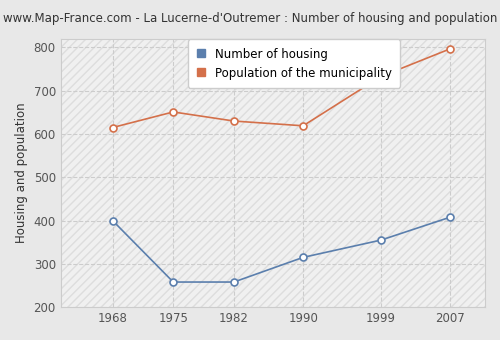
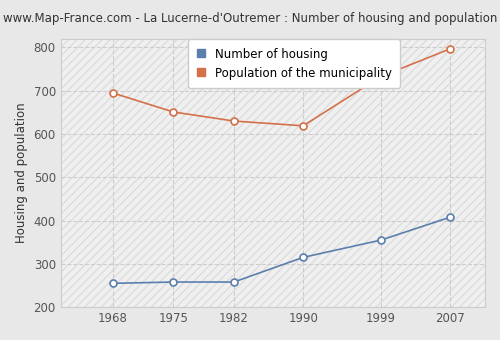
Number of housing/1968: 400 -> 255
Population of the municipality/1968: 615 -> 695
